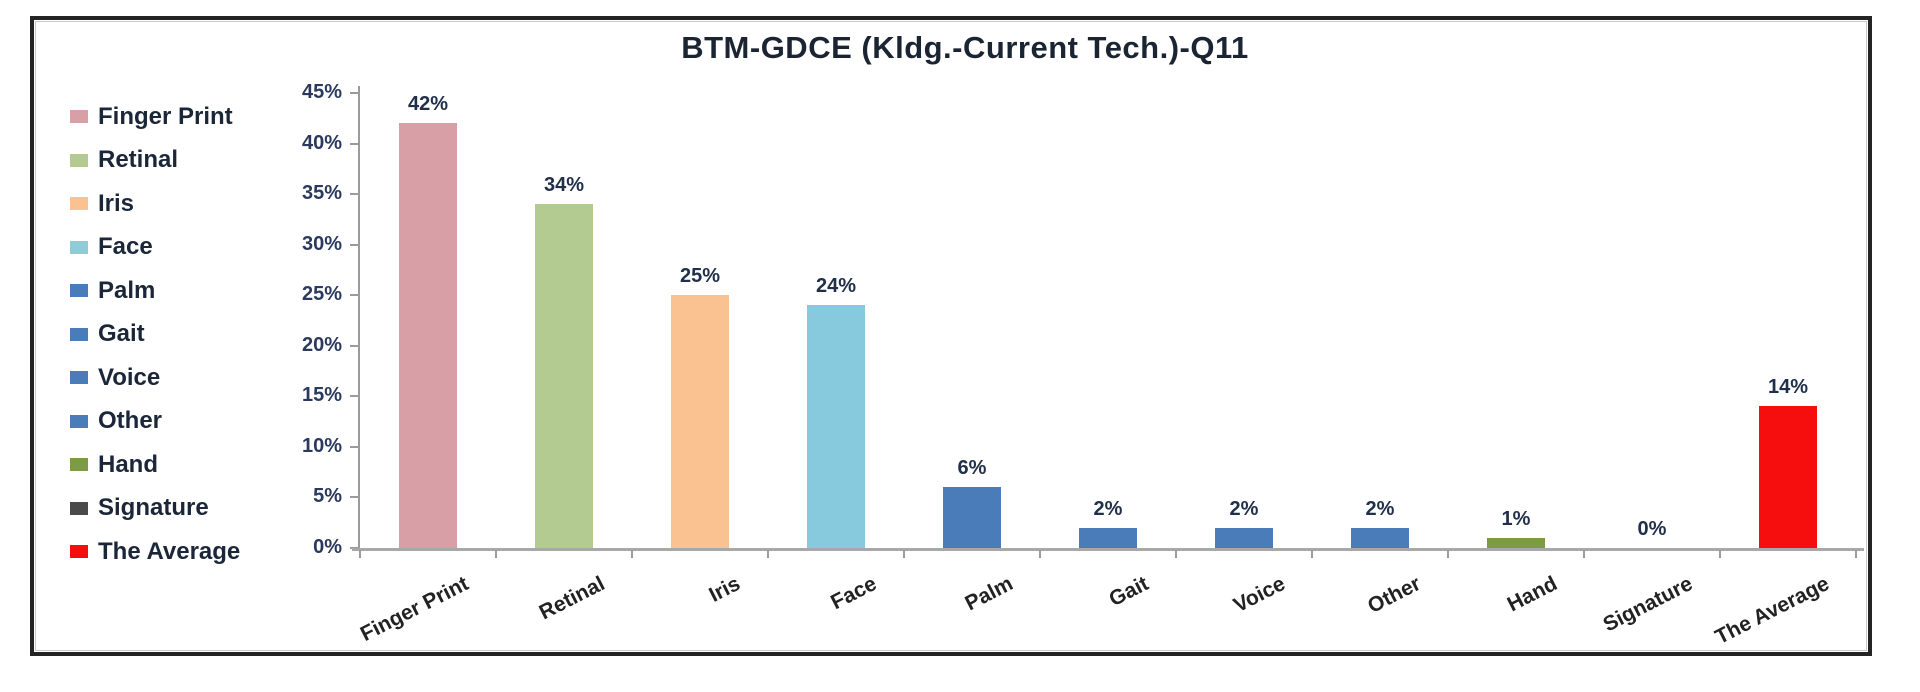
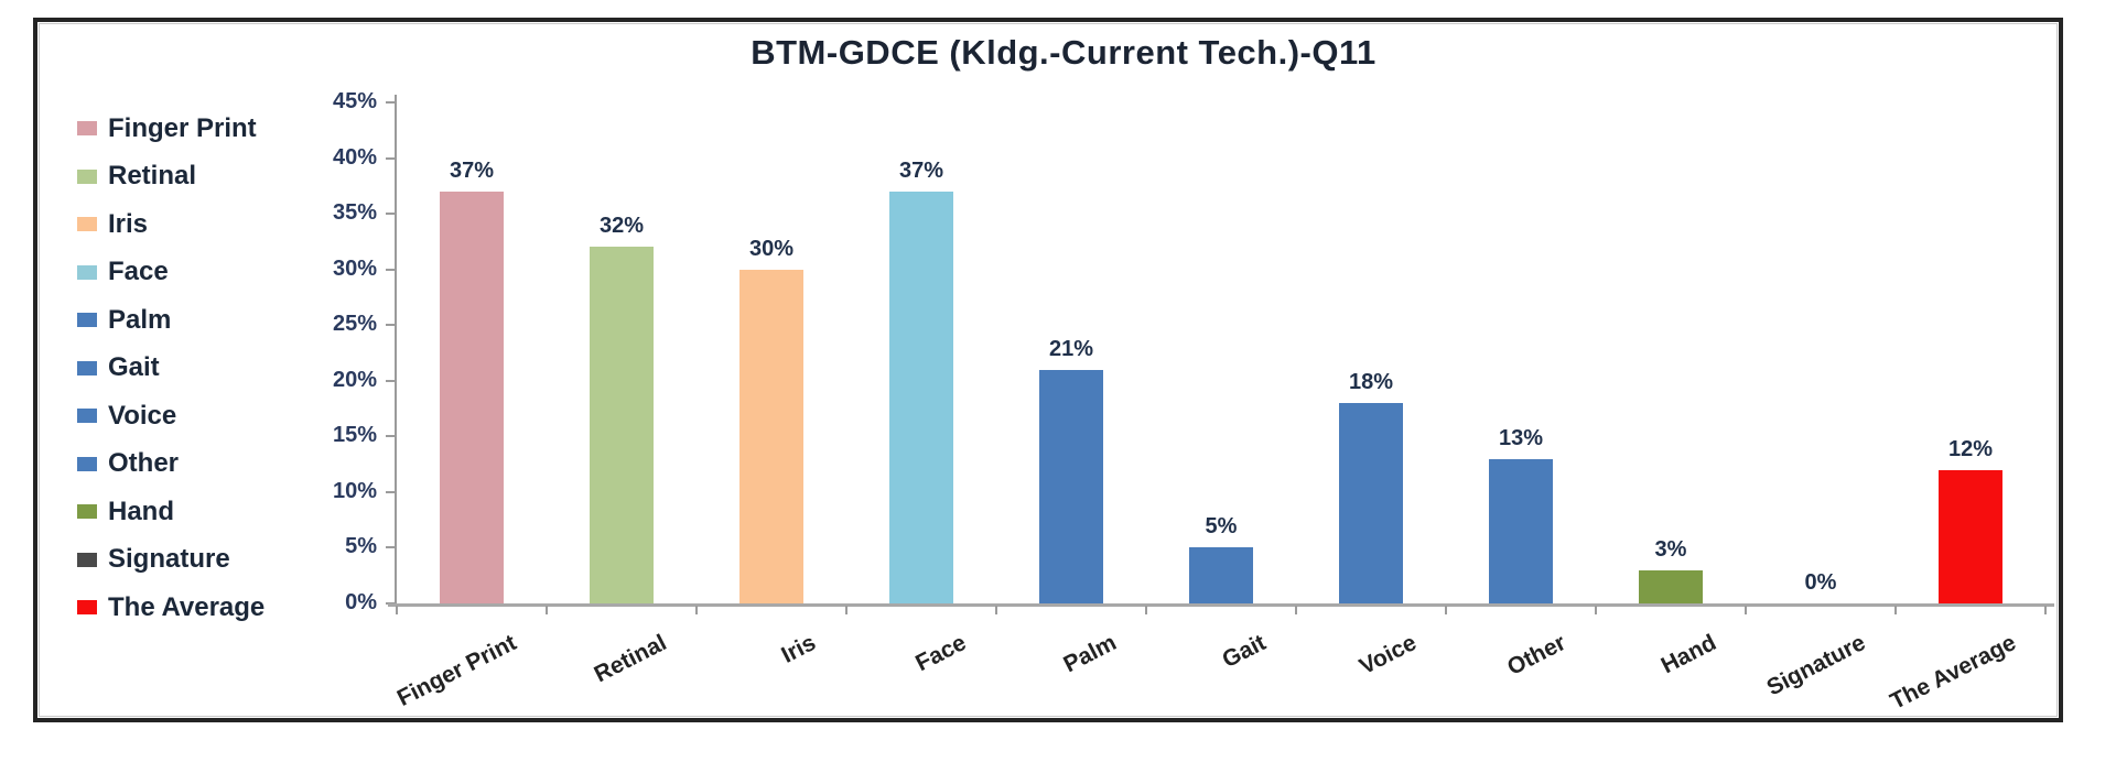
Finger Print: 42% -> 37%
Retinal: 34% -> 32%
Iris: 25% -> 30%
Face: 24% -> 37%
Palm: 6% -> 21%
Gait: 2% -> 5%
Voice: 2% -> 18%
Other: 2% -> 13%
Hand: 1% -> 3%
The Average: 14% -> 12%
